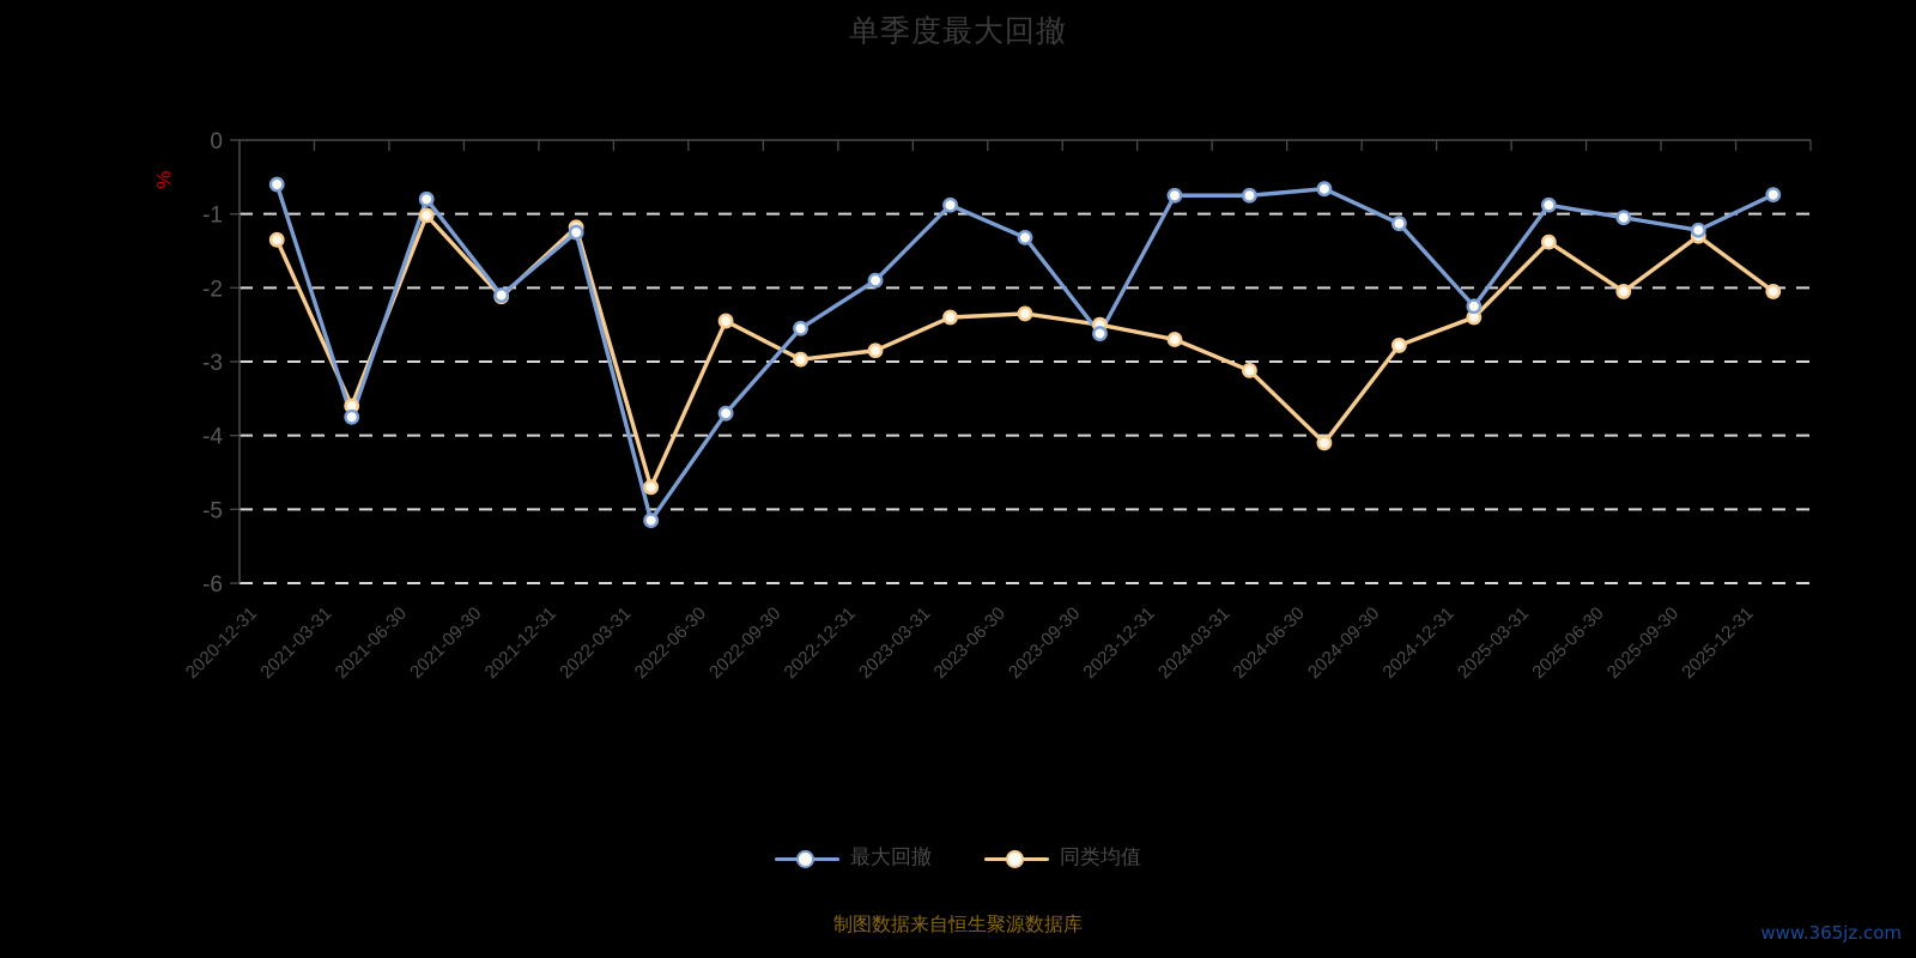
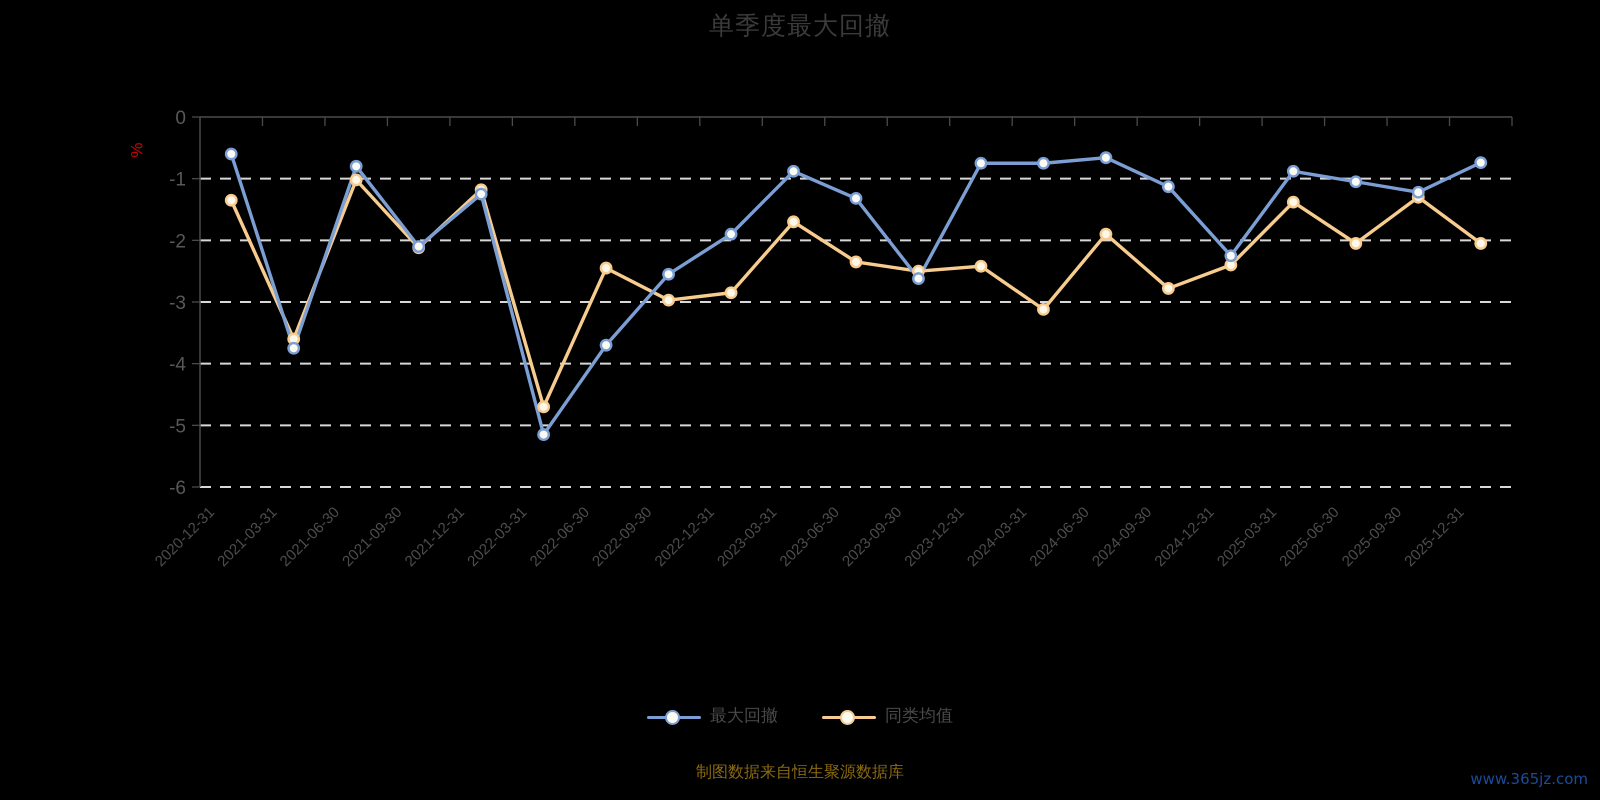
同类均值/2023-03-31: -2.4 -> -1.7
同类均值/2023-12-31: -2.7 -> -2.4
同类均值/2024-06-30: -4.1 -> -1.9
